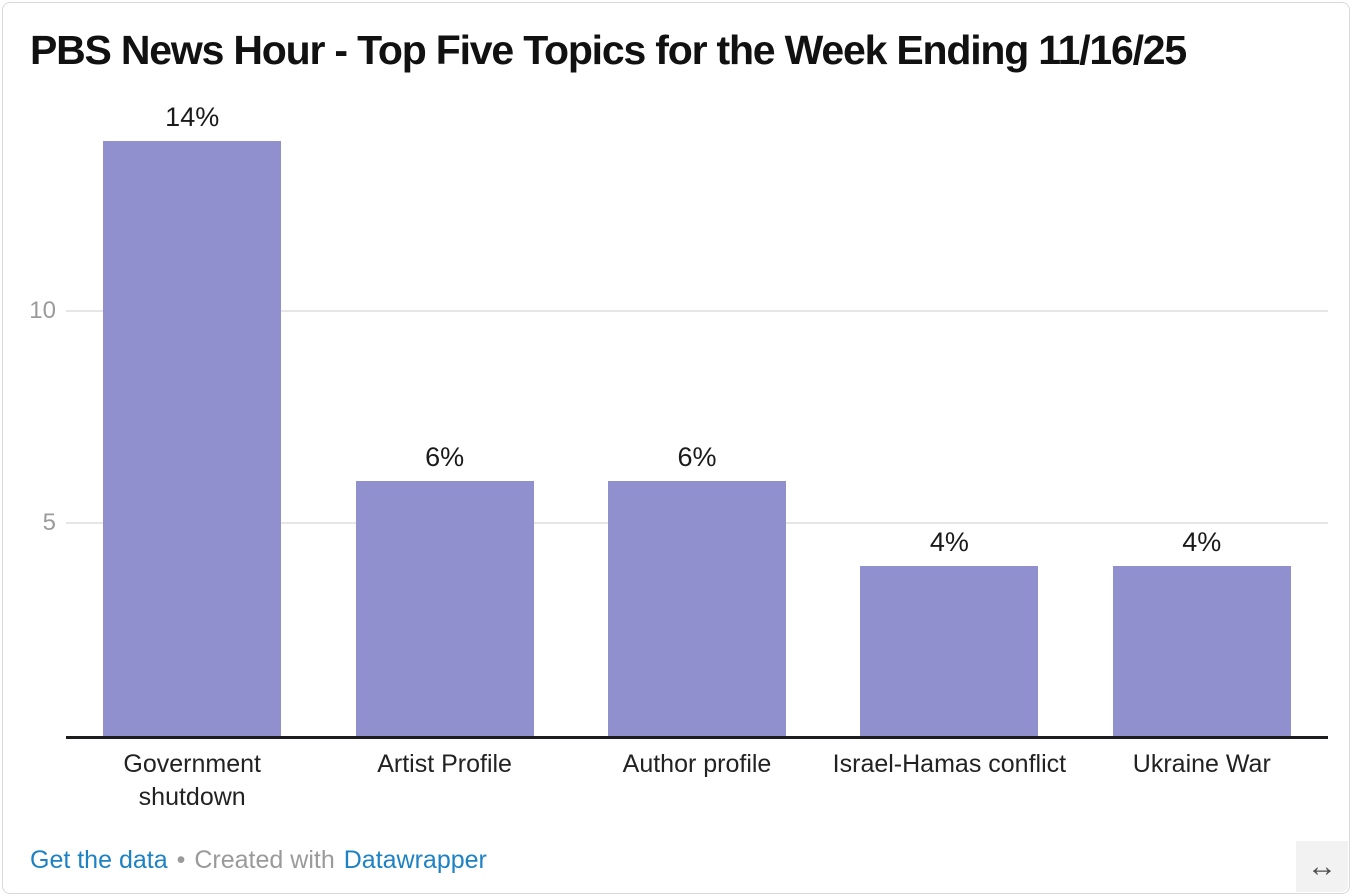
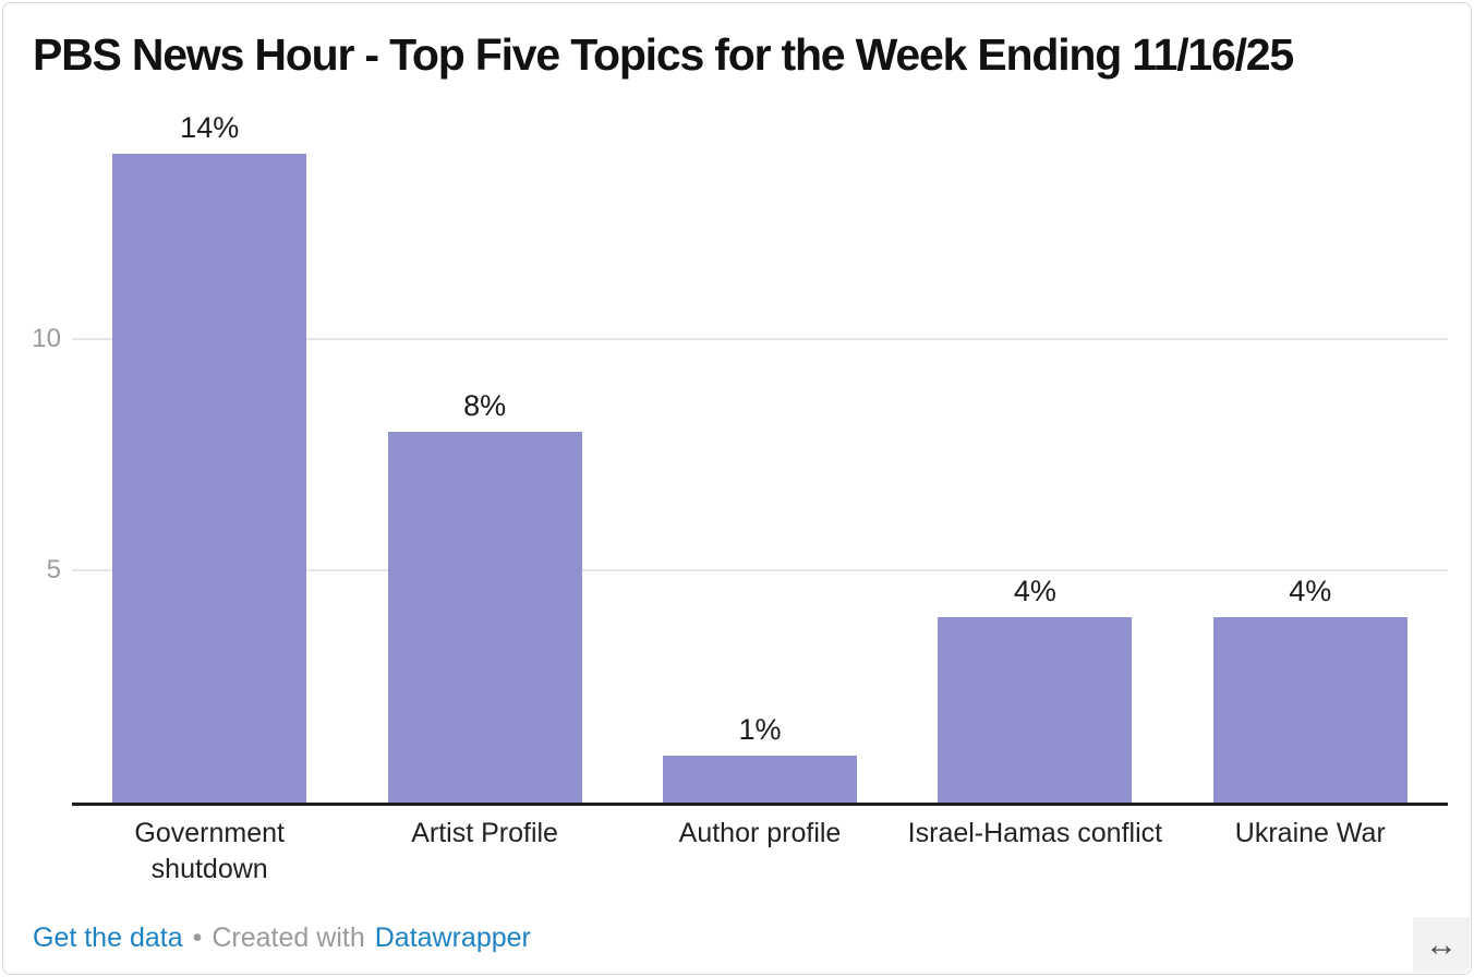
Artist Profile: 6% -> 8%
Author profile: 6% -> 1%
